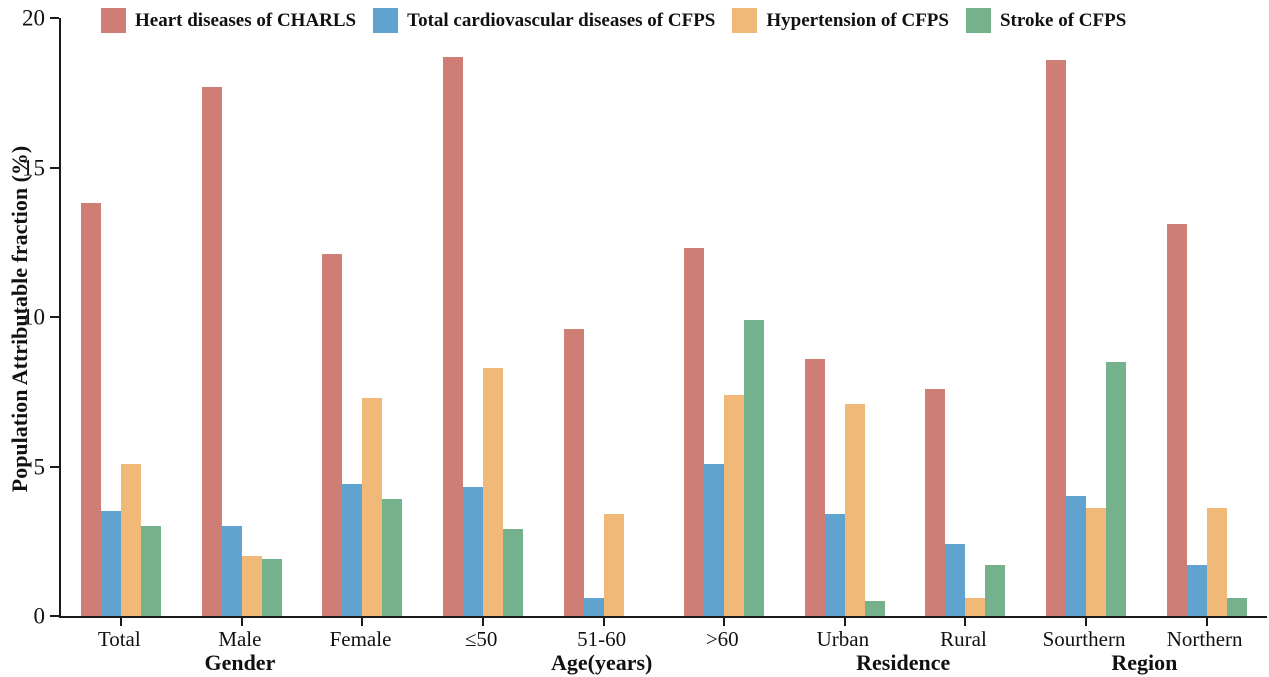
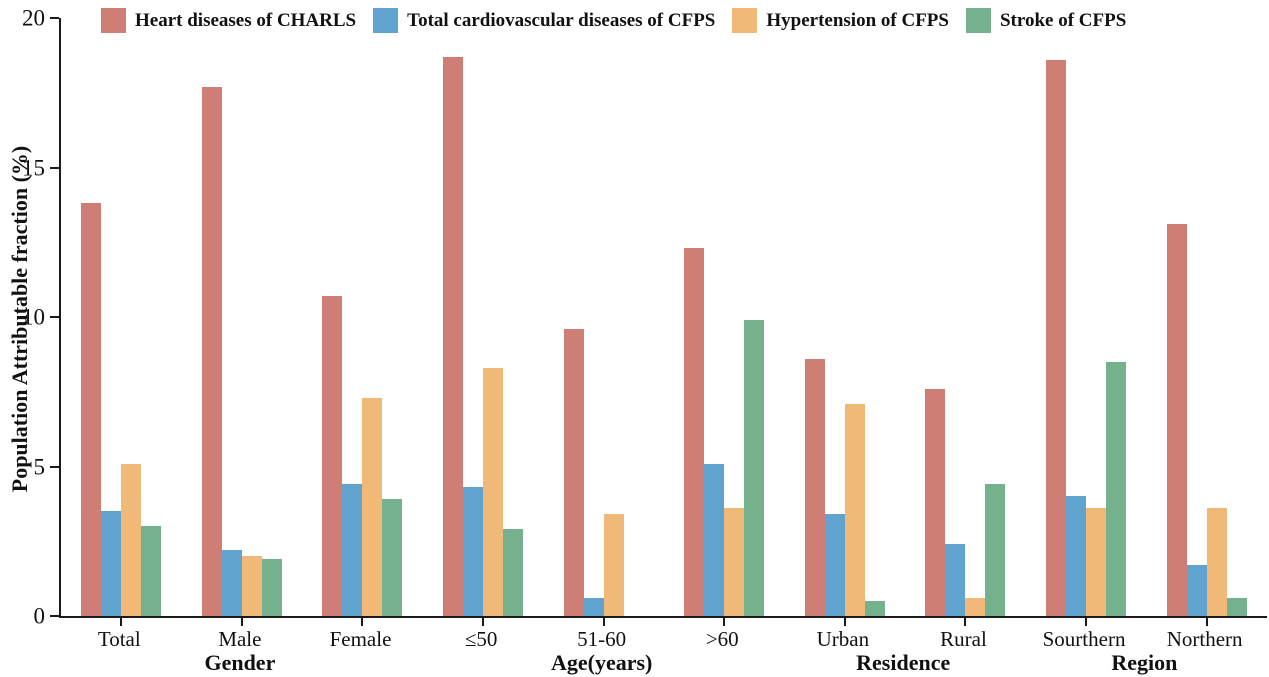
Total cardiovascular diseases of CFPS/Male: 3.0 -> 2.2
Heart diseases of CHARLS/Female: 12.1 -> 10.7
Hypertension of CFPS/>60: 7.4 -> 3.6
Stroke of CFPS/Rural: 1.7 -> 4.4
